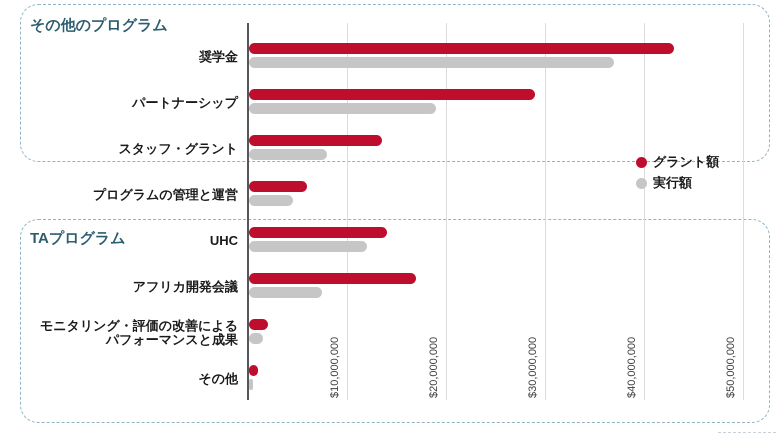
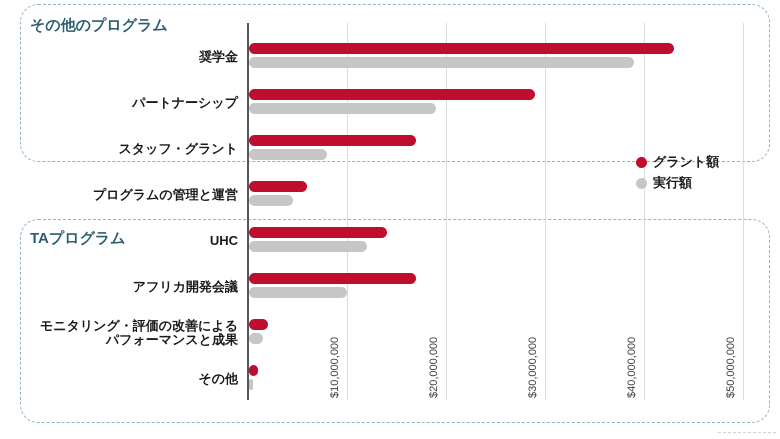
実行額/奨学金: $37000000 -> $39000000
グラント額/スタッフ・グラント: $14000000 -> $17000000
実行額/アフリカ開発会議: $8000000 -> $10000000
